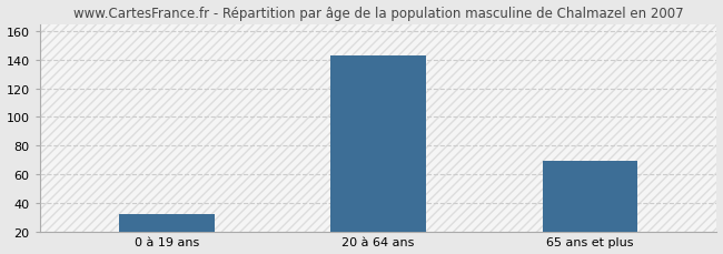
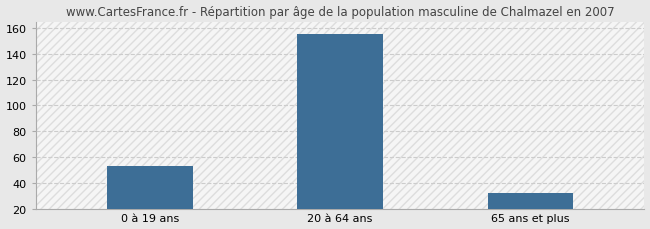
0 à 19 ans: 32 -> 53
20 à 64 ans: 143 -> 155
65 ans et plus: 69 -> 32
